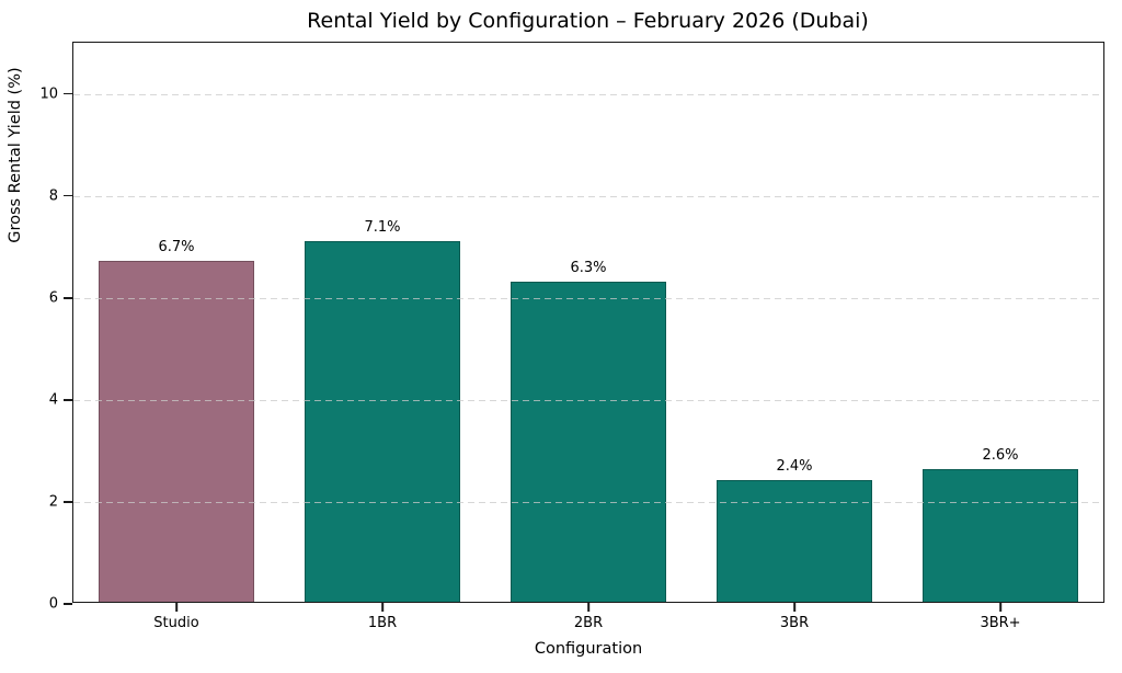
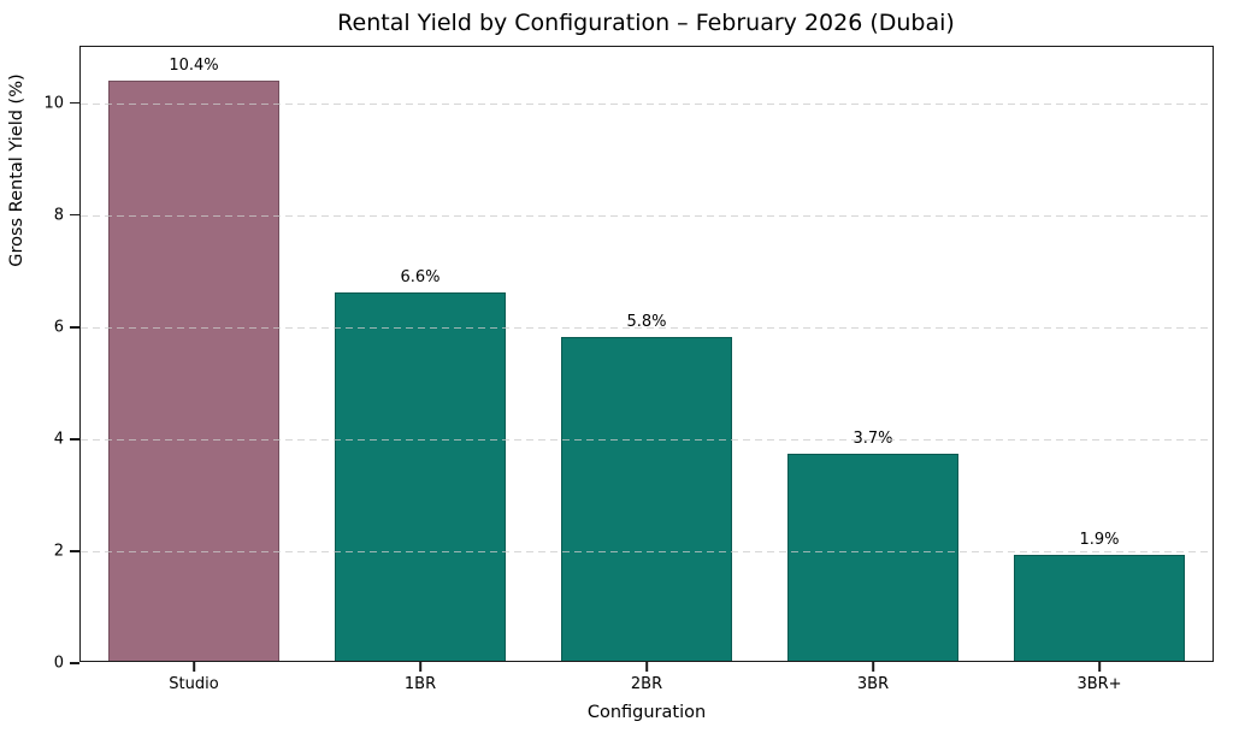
Studio: 6.7% -> 10.4%
1BR: 7.1% -> 6.6%
2BR: 6.3% -> 5.8%
3BR: 2.4% -> 3.7%
3BR+: 2.6% -> 1.9%
